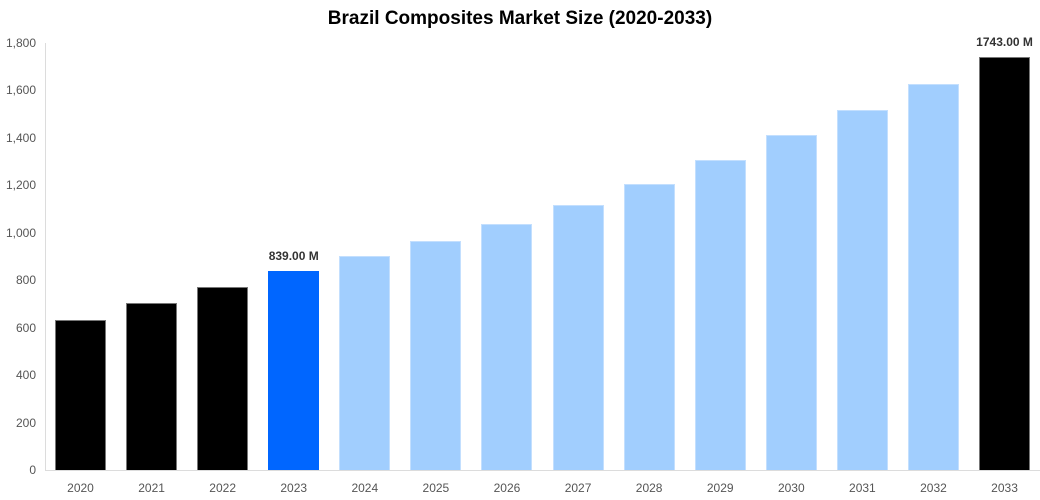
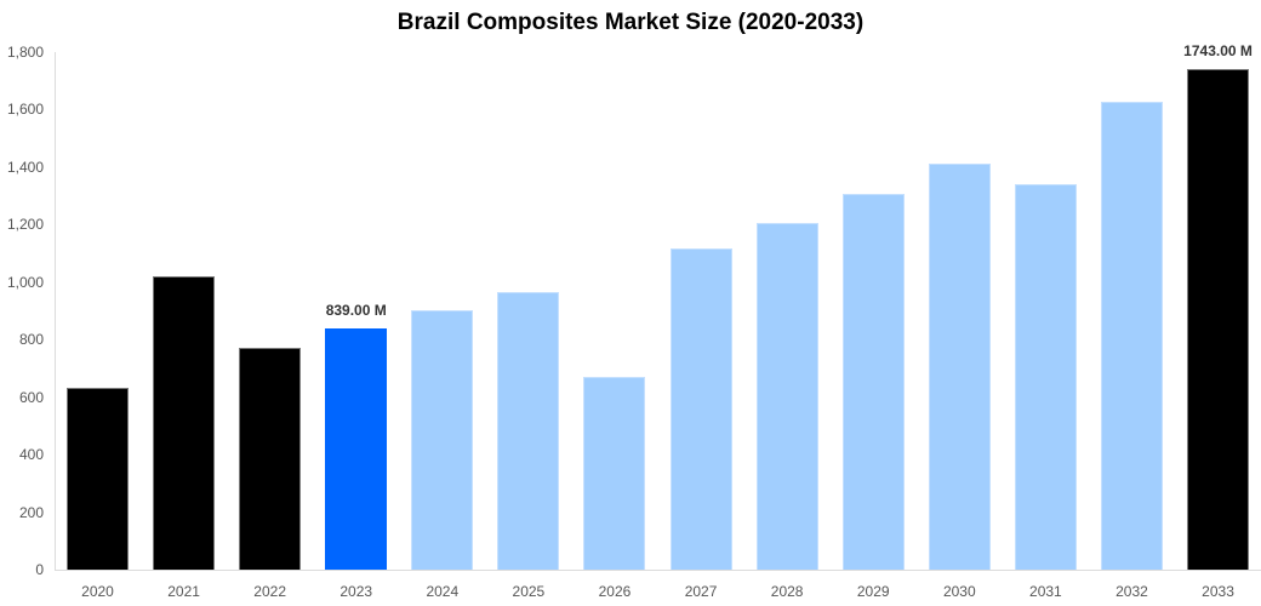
2021: 700 -> 1020
2026: 1040 -> 670
2031: 1520 -> 1340
